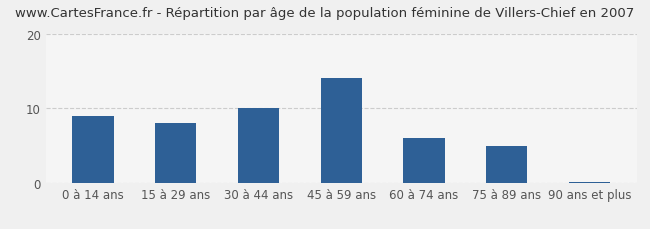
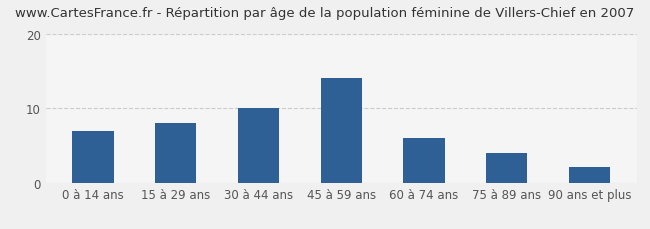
0 à 14 ans: 9.0 -> 7.0
75 à 89 ans: 5.0 -> 4.0
90 ans et plus: 0.2 -> 2.2
